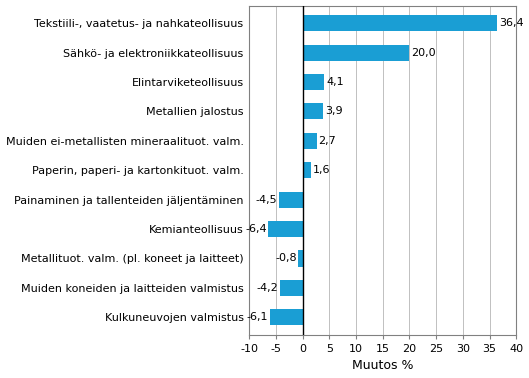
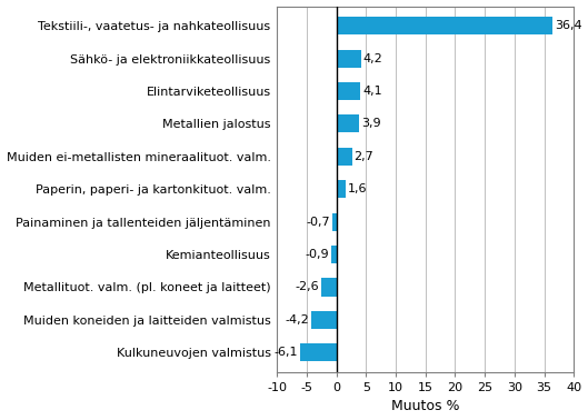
Sähkö- ja elektroniikkateollisuus: 20,0 -> 4,2
Painaminen ja tallenteiden jäljentäminen: -4,5 -> -0,7
Kemianteollisuus: -6,4 -> -0,9
Metallituot. valm. (pl. koneet ja laitteet): -0,8 -> -2,6
